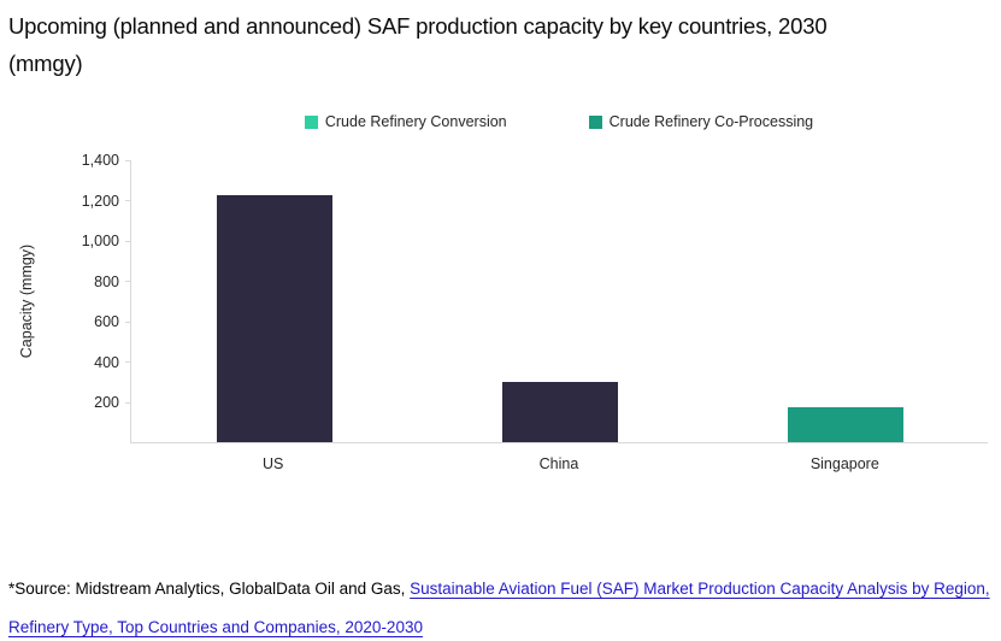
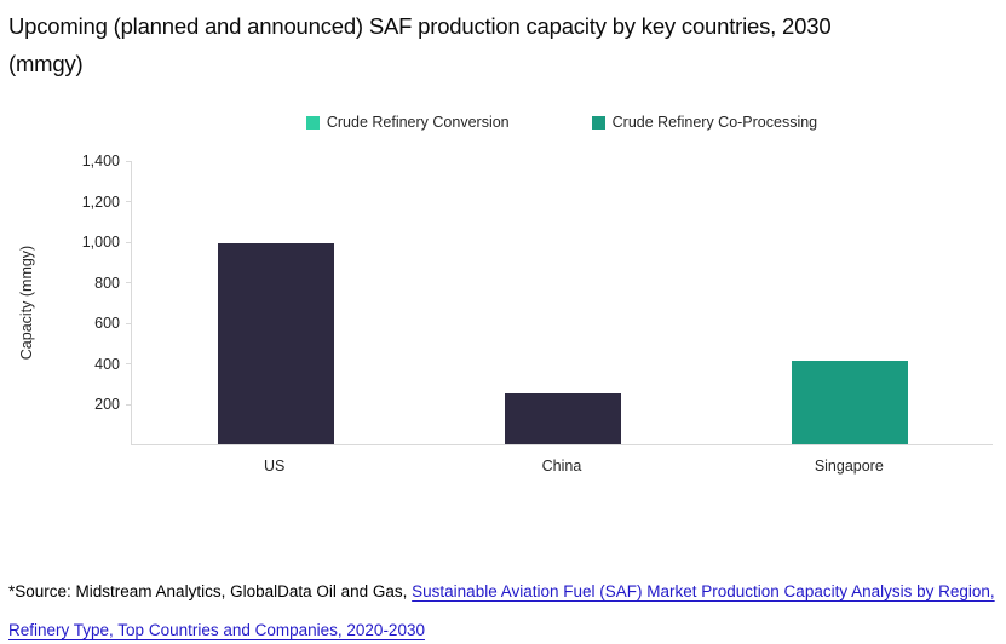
US: 1220 -> 990
China: 300 -> 250
Singapore: 170 -> 410
